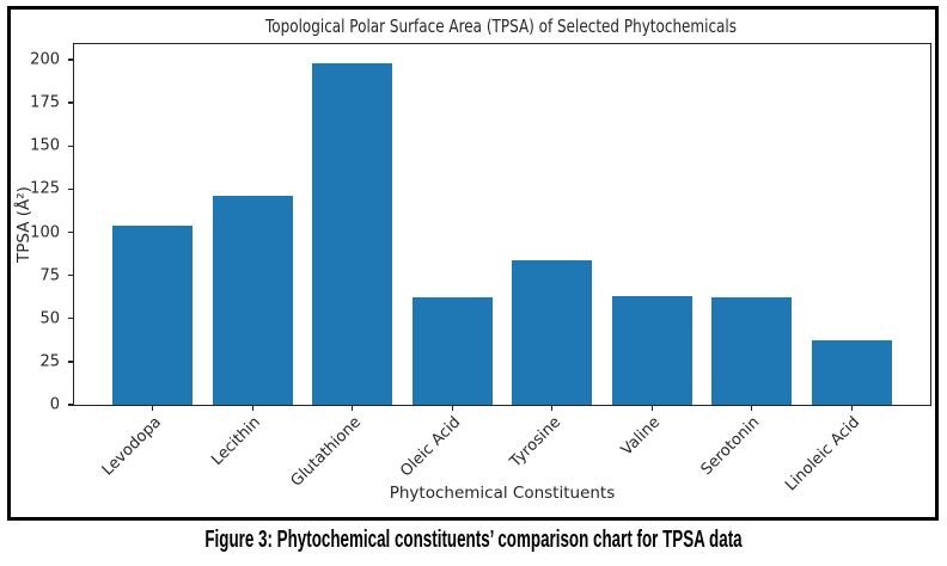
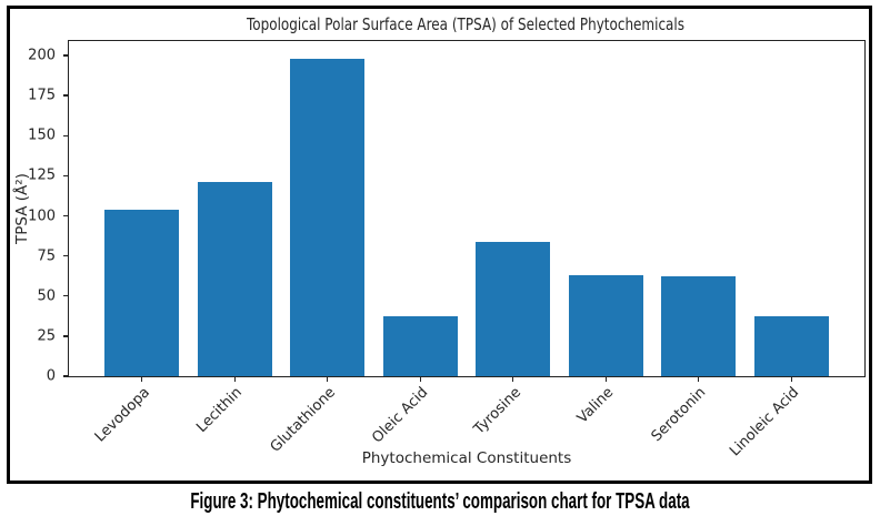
Oleic Acid: 62 -> 37
